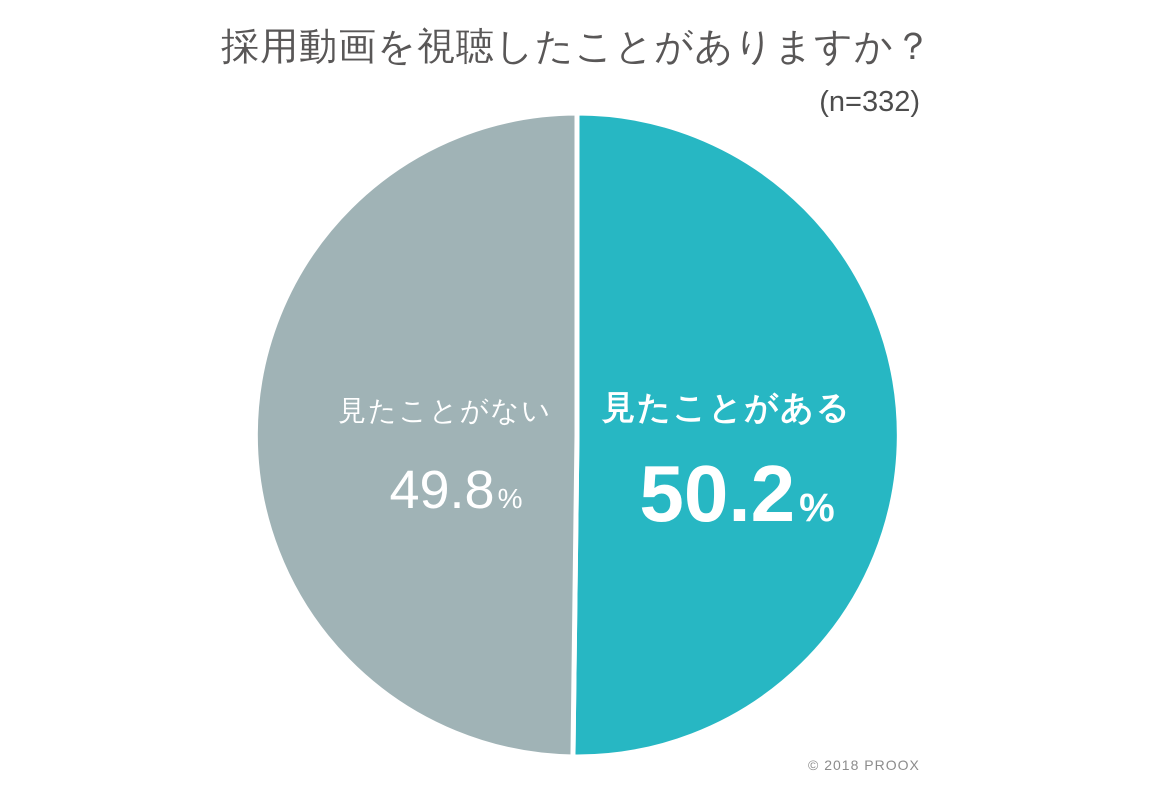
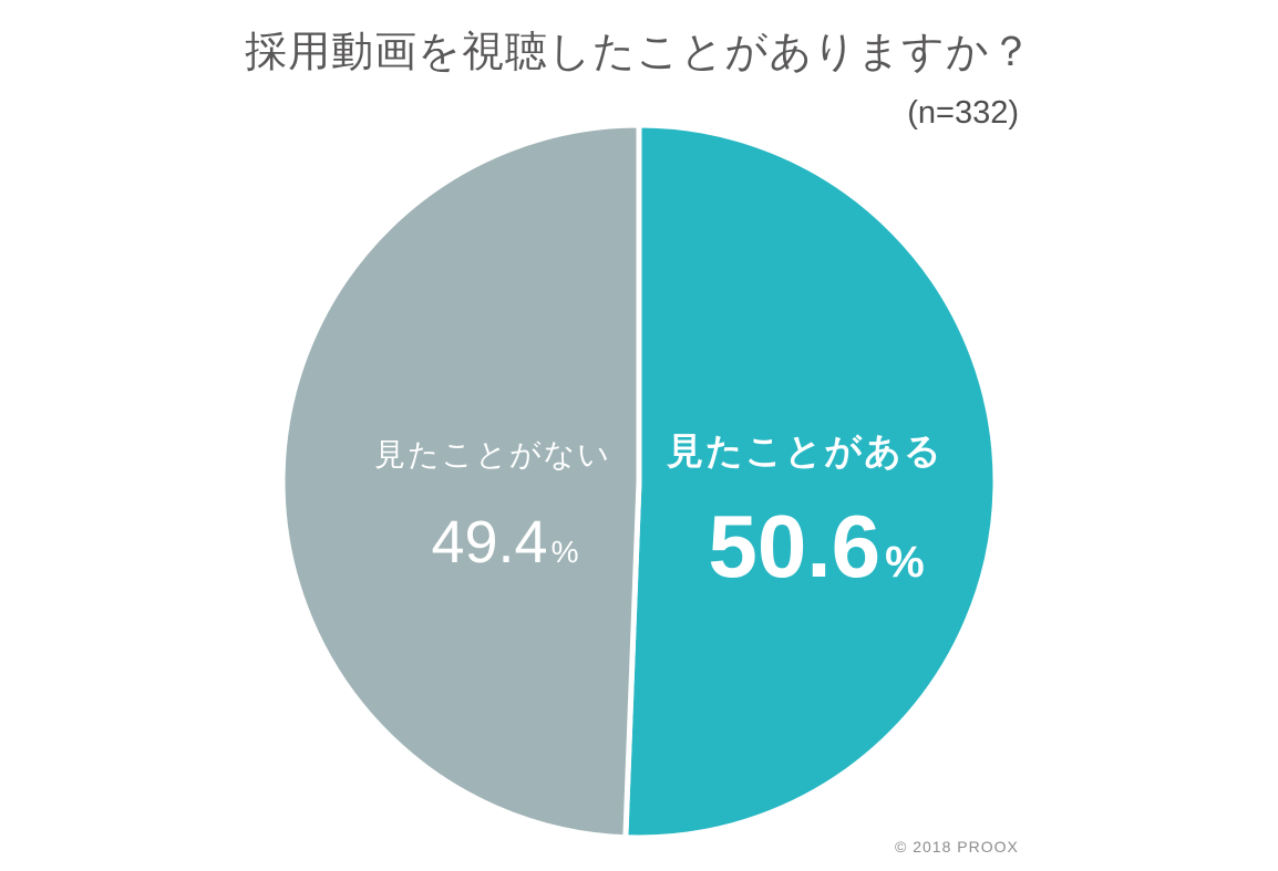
見たことがある: 50.2 -> 50.6
見たことがない: 49.8 -> 49.4
